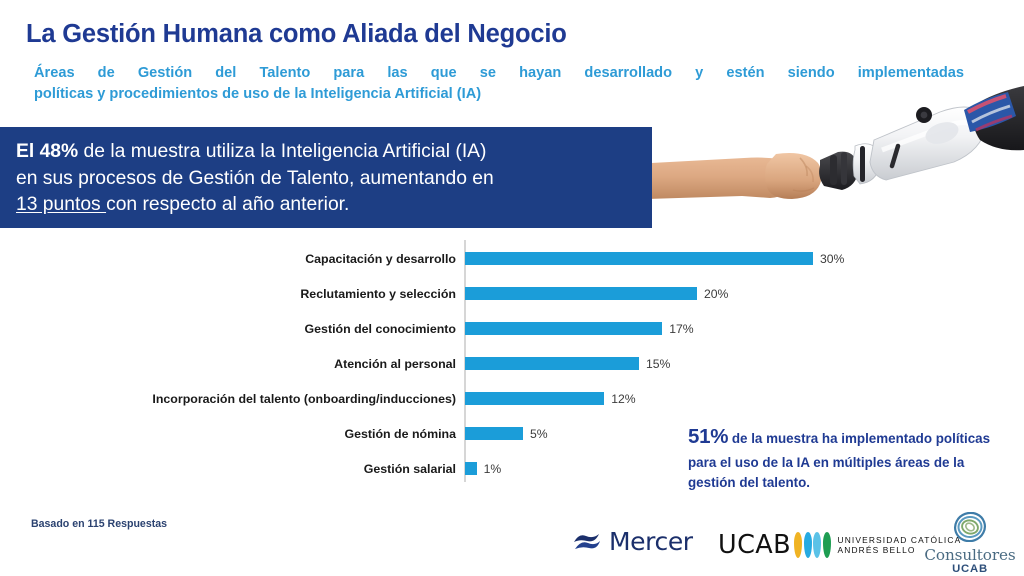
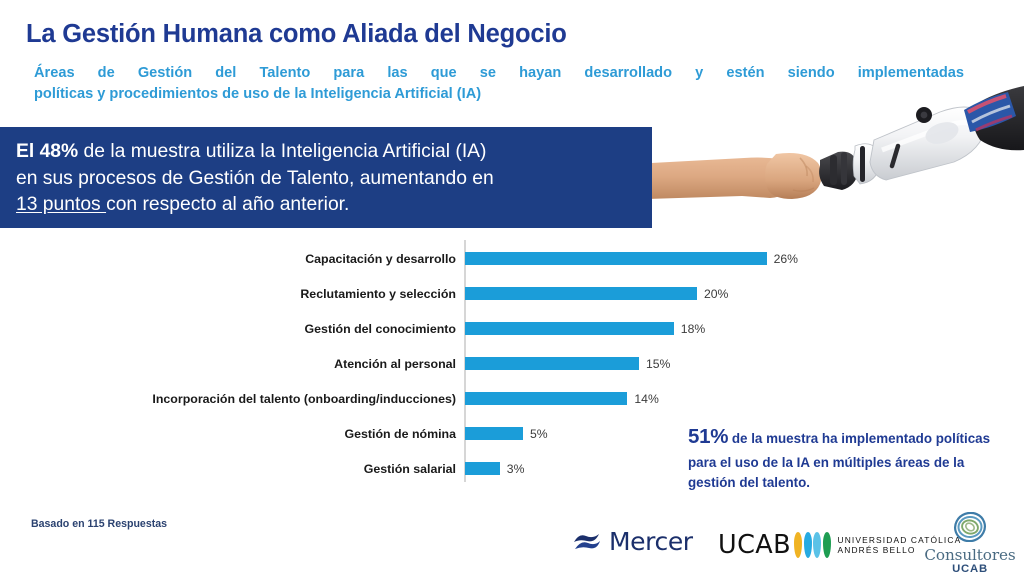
Capacitación y desarrollo: 30% -> 26%
Gestión del conocimiento: 17% -> 18%
Incorporación del talento (onboarding/inducciones): 12% -> 14%
Gestión salarial: 1% -> 3%
